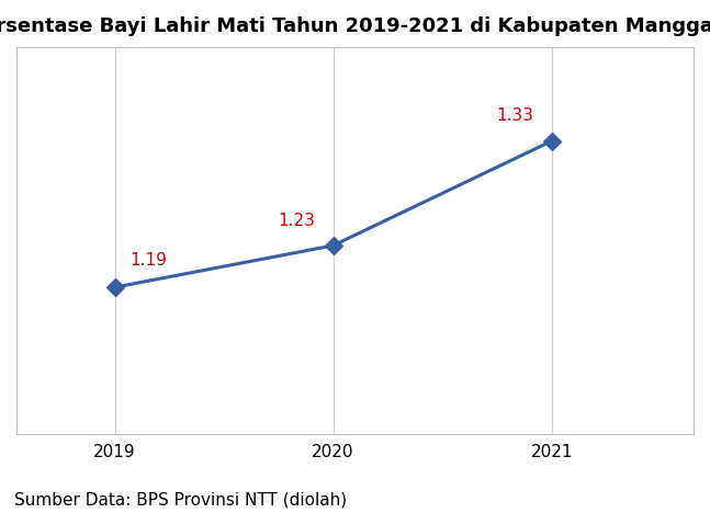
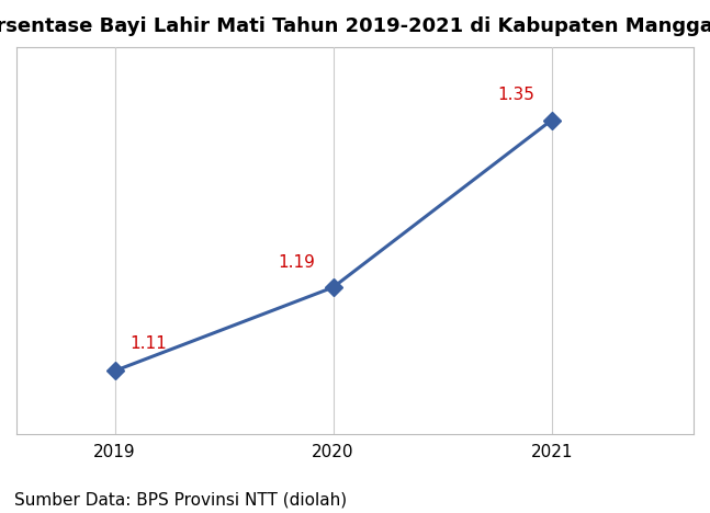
2019: 1.19 -> 1.11
2020: 1.23 -> 1.19
2021: 1.33 -> 1.35
